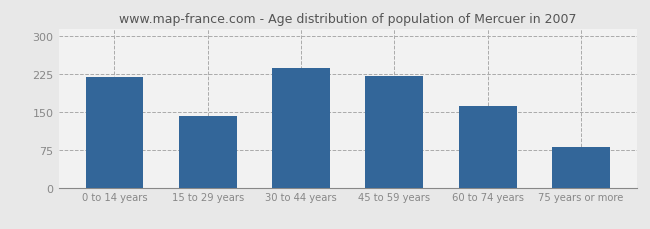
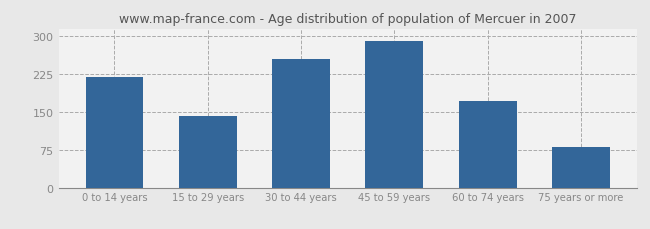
30 to 44 years: 238 -> 255
45 to 59 years: 222 -> 291
60 to 74 years: 162 -> 172
